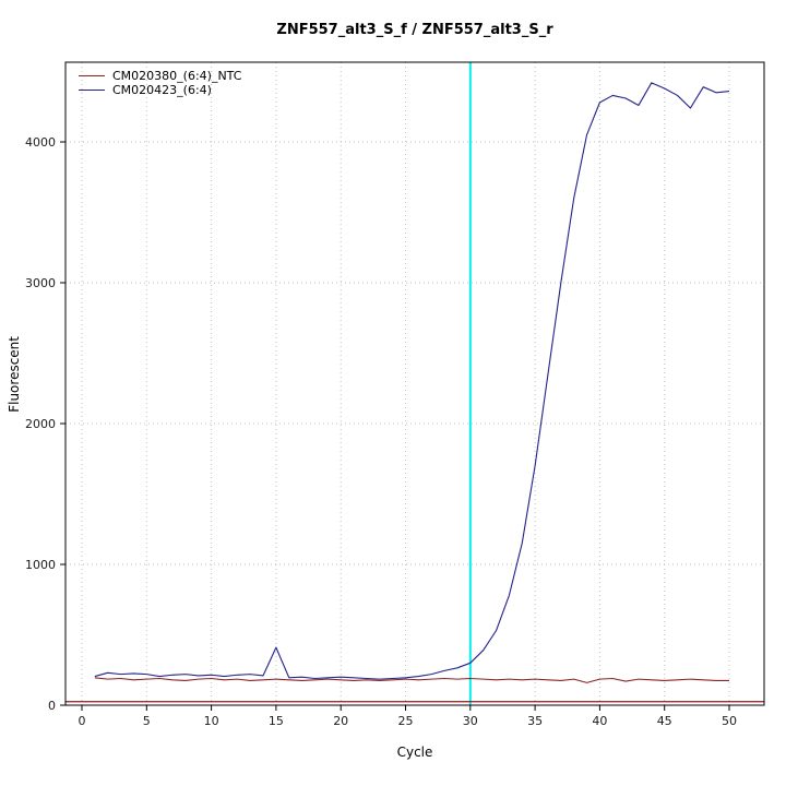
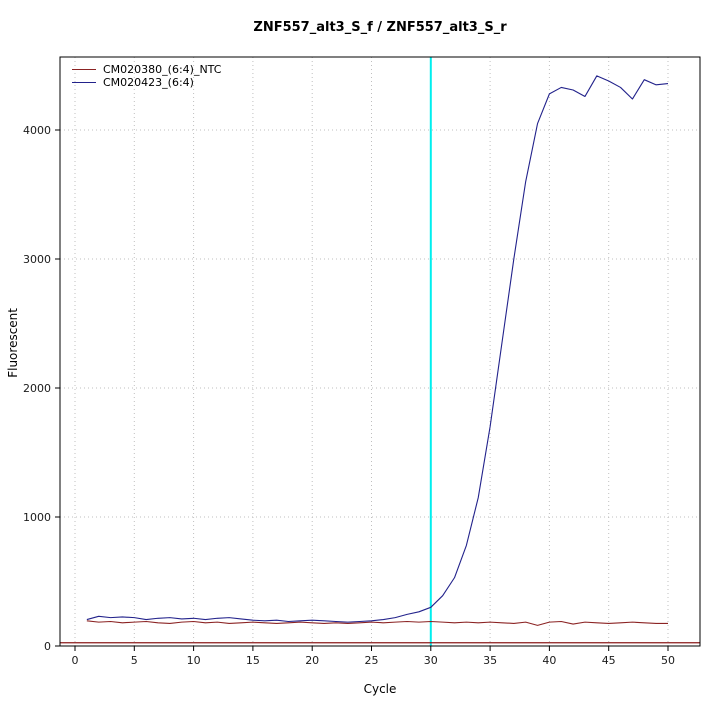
CM020423_(6:4)/15: 410 -> 200
